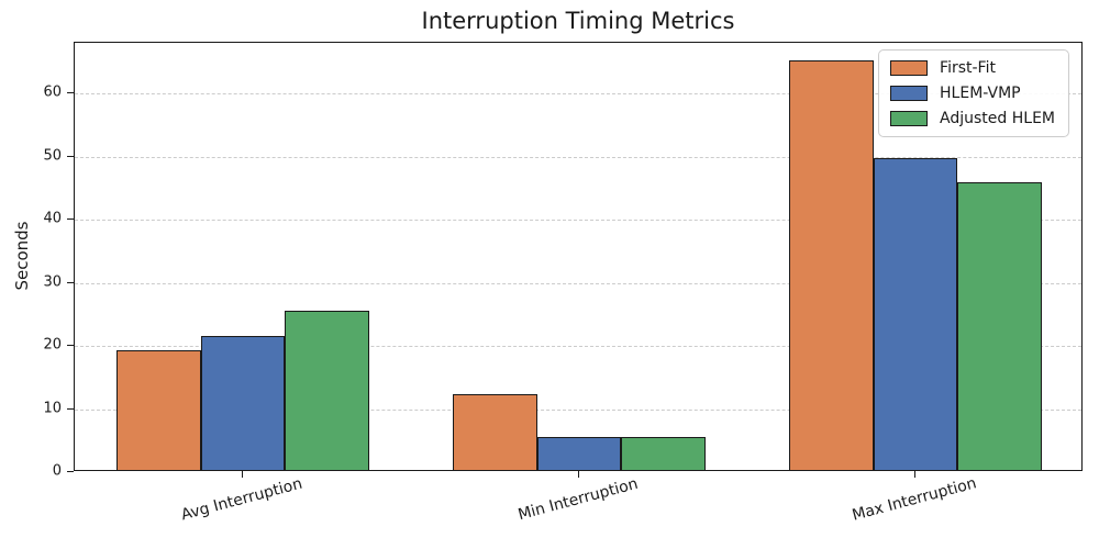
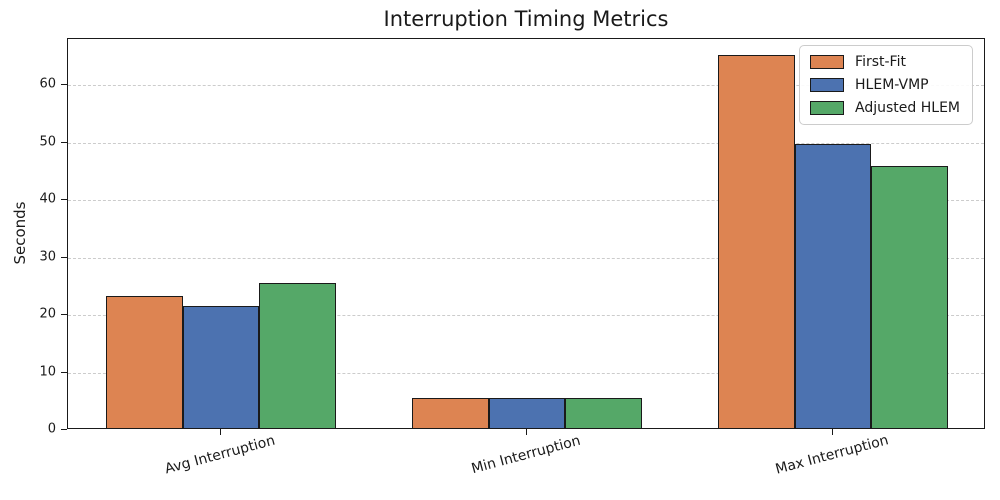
First-Fit/Avg Interruption: 19 -> 23
First-Fit/Min Interruption: 12 -> 5
